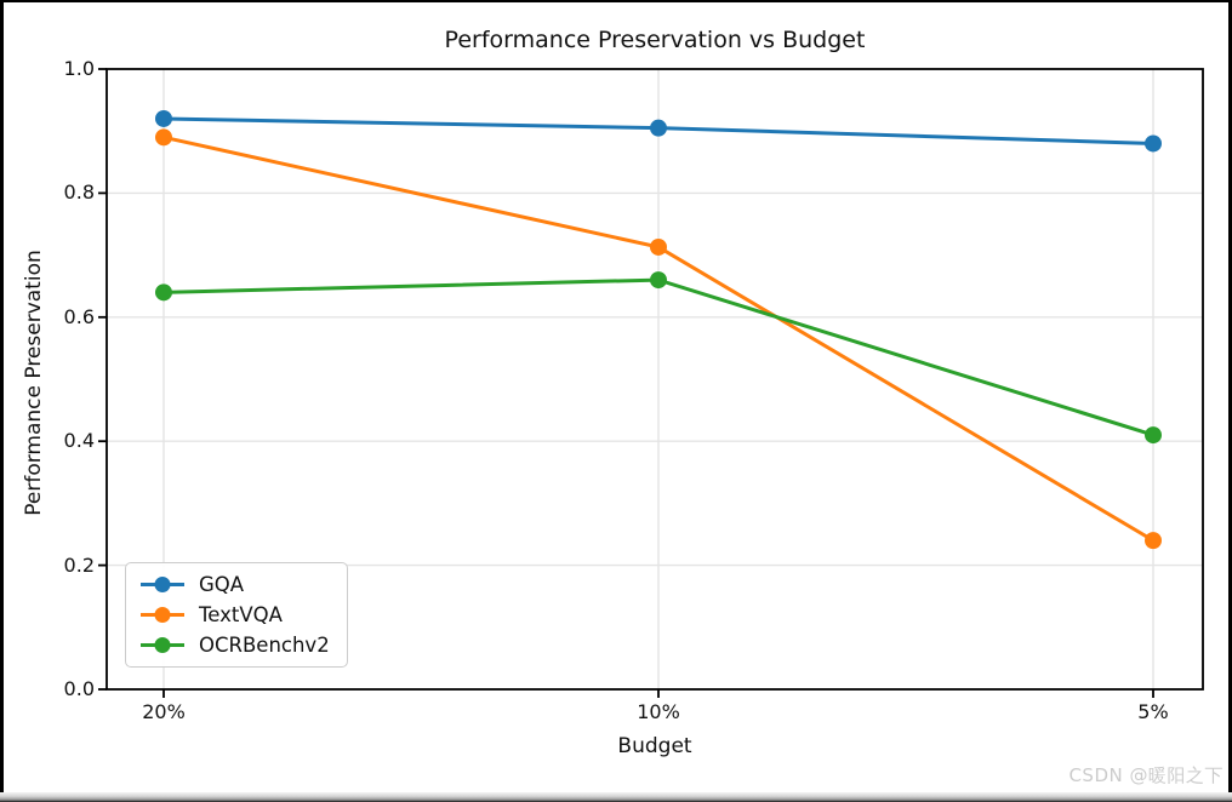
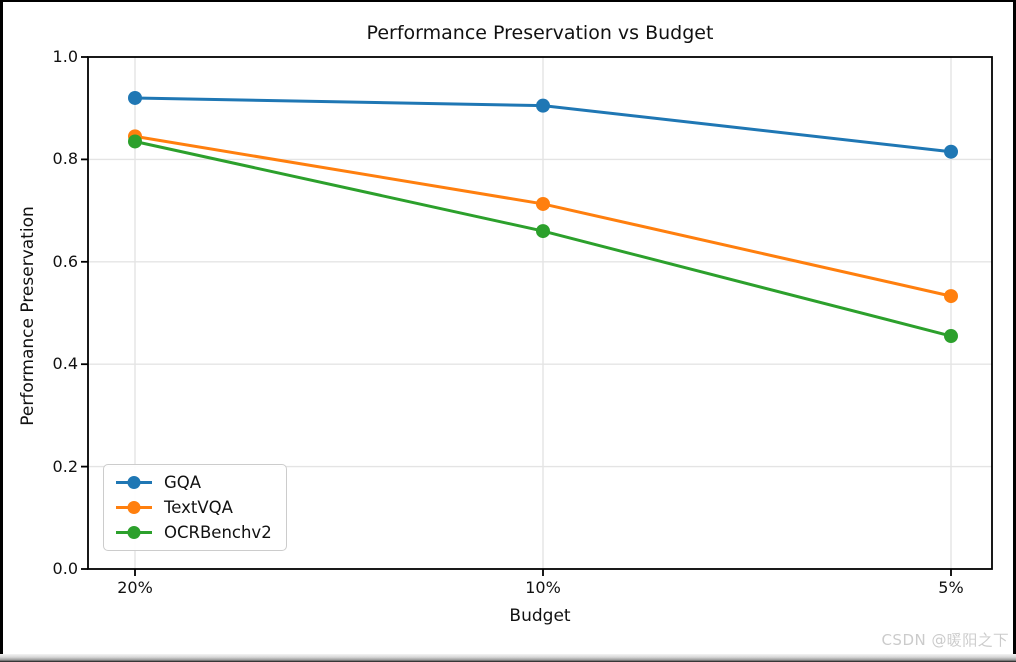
TextVQA/20%: 0.89 -> 0.84
OCRBenchv2/20%: 0.64 -> 0.83
GQA/5%: 0.88 -> 0.81
TextVQA/5%: 0.24 -> 0.53
OCRBenchv2/5%: 0.41 -> 0.46
